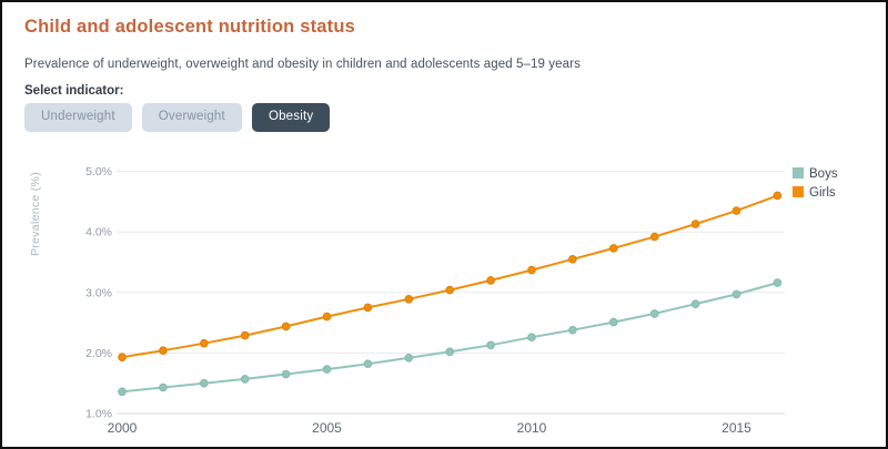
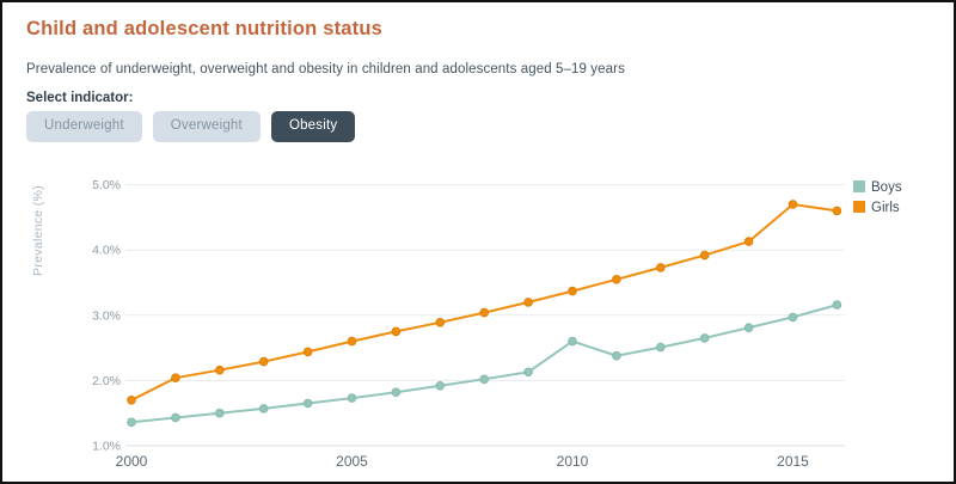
Girls/2000: 1.9% -> 1.7%
Boys/2010: 2.3% -> 2.6%
Girls/2015: 4.3% -> 4.7%
